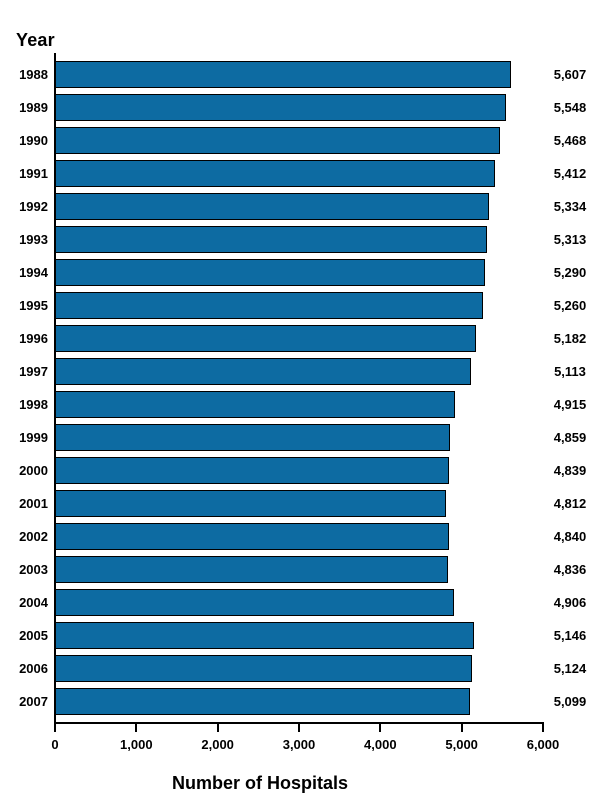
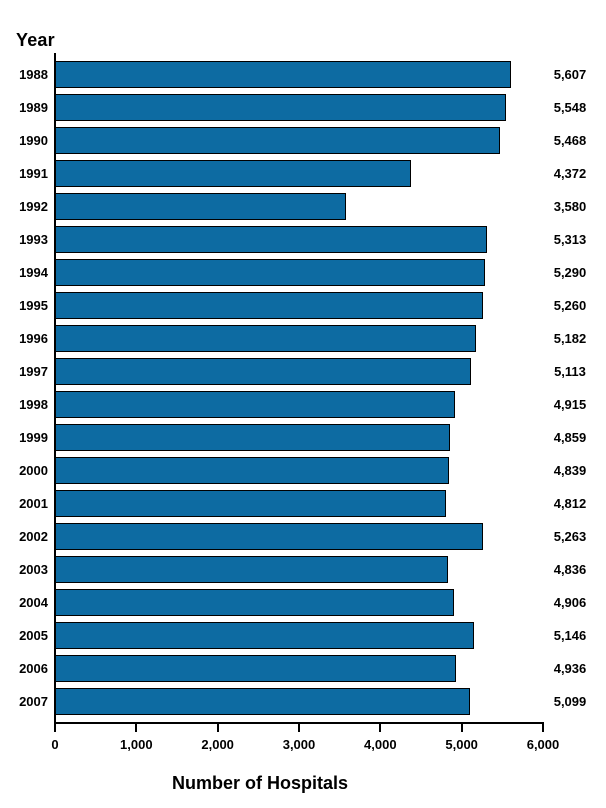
1991: 5,412 -> 4,372
1992: 5,334 -> 3,580
2002: 4,840 -> 5,263
2006: 5,124 -> 4,936
